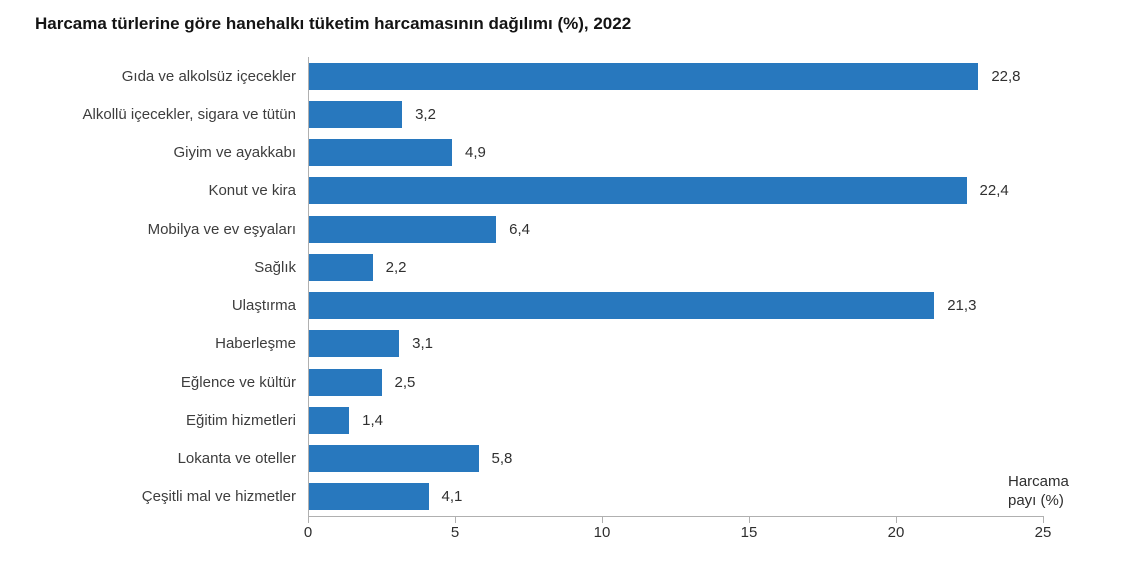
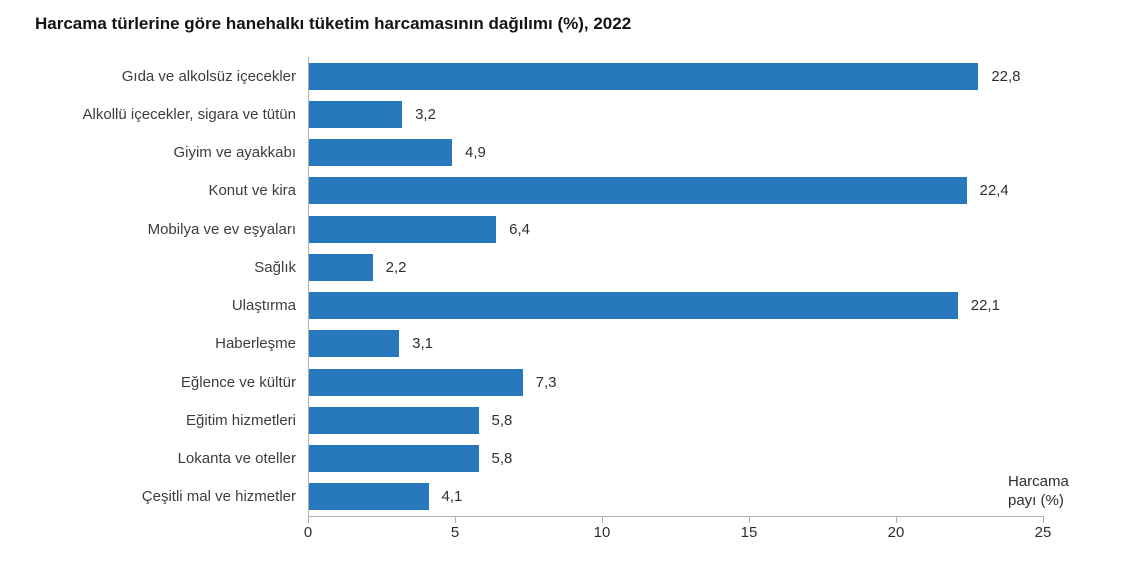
Ulaştırma: 21,3 -> 22,1
Eğlence ve kültür: 2,5 -> 7,3
Eğitim hizmetleri: 1,4 -> 5,8
